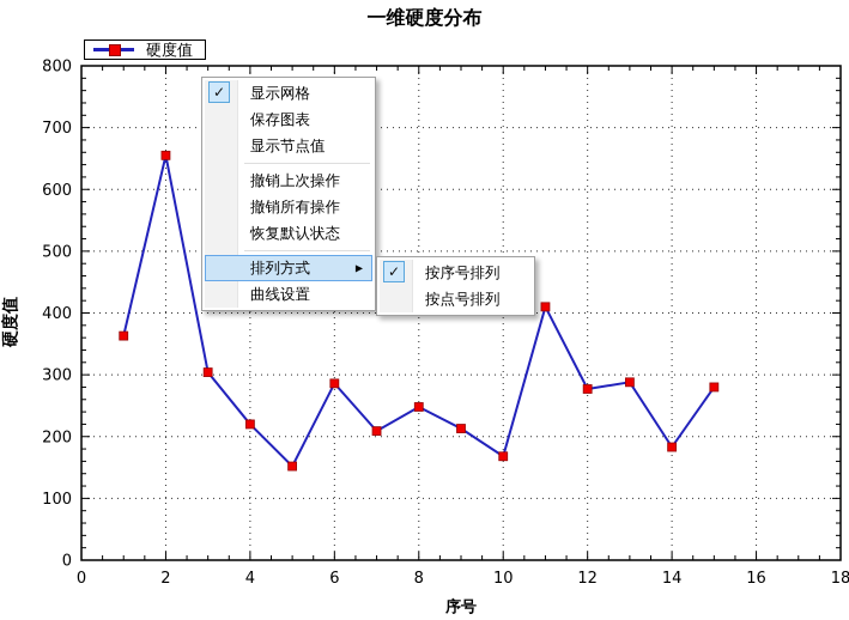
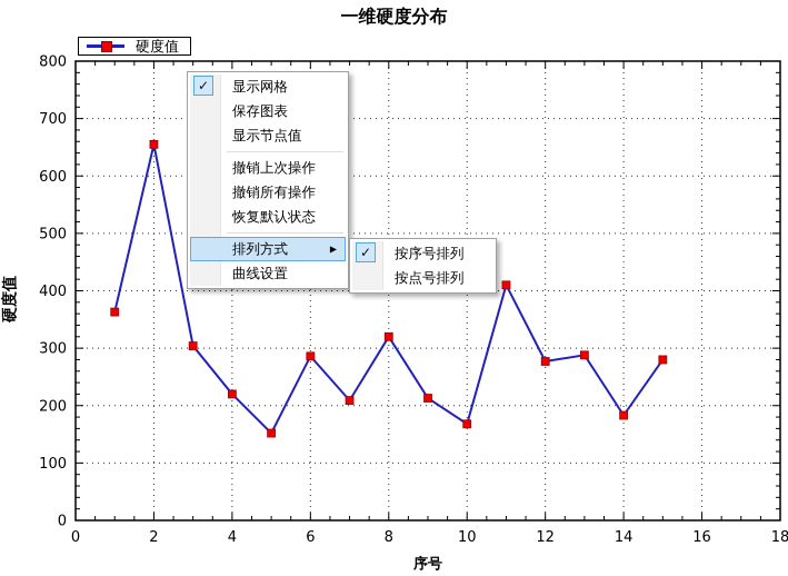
8: 250 -> 320
